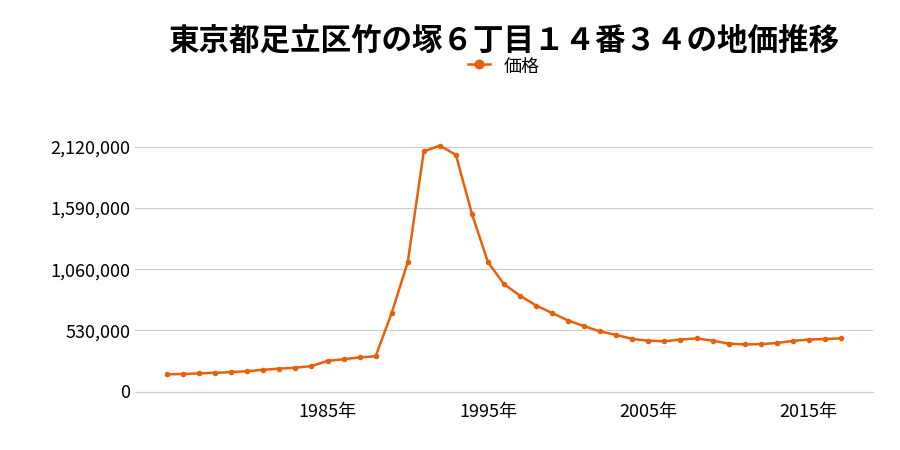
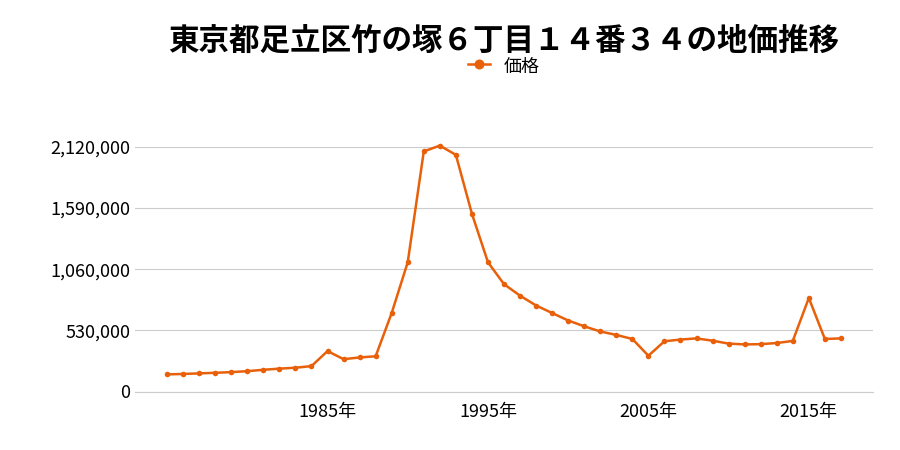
1985年: 260,000 -> 350,000
2005年: 440,000 -> 310,000
2015年: 450,000 -> 810,000
